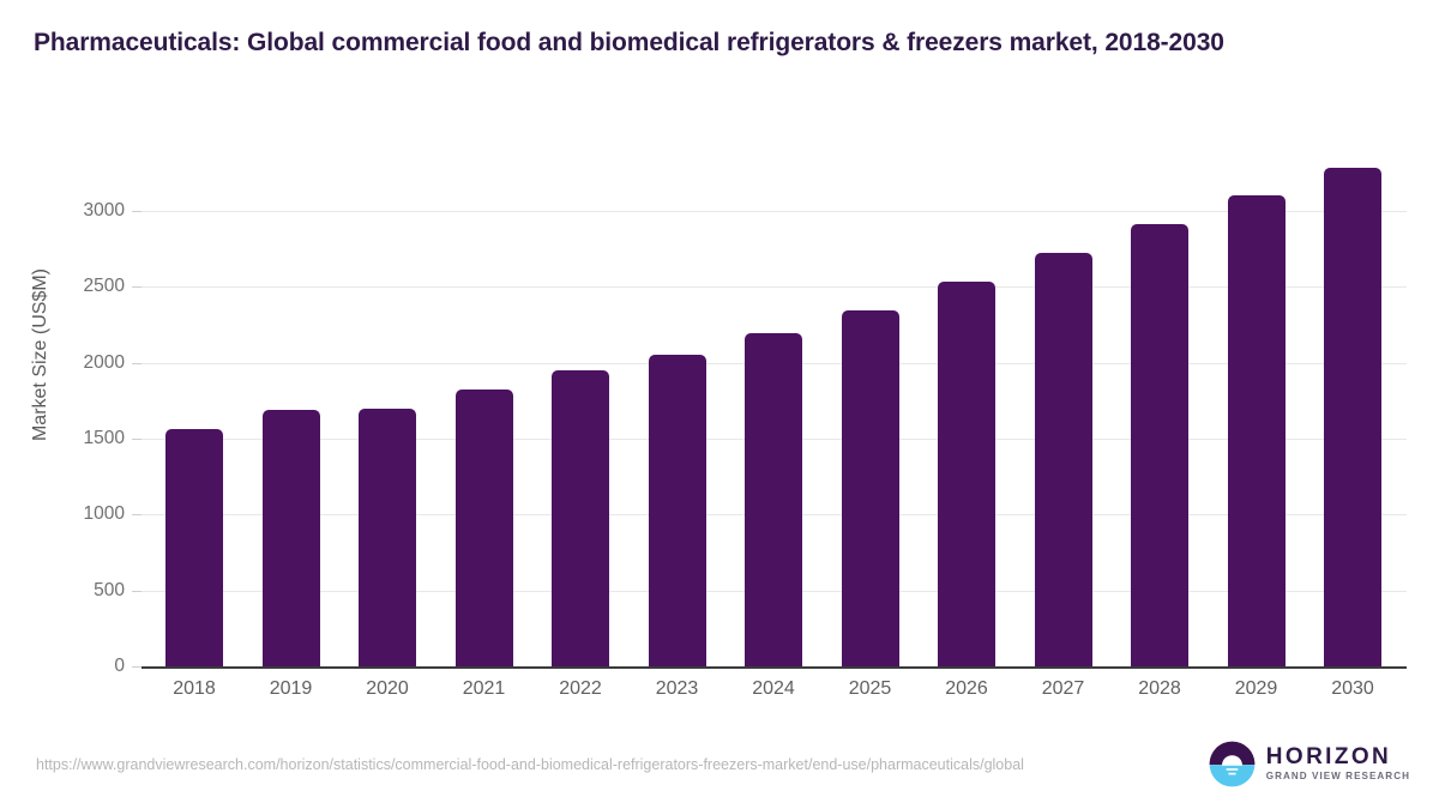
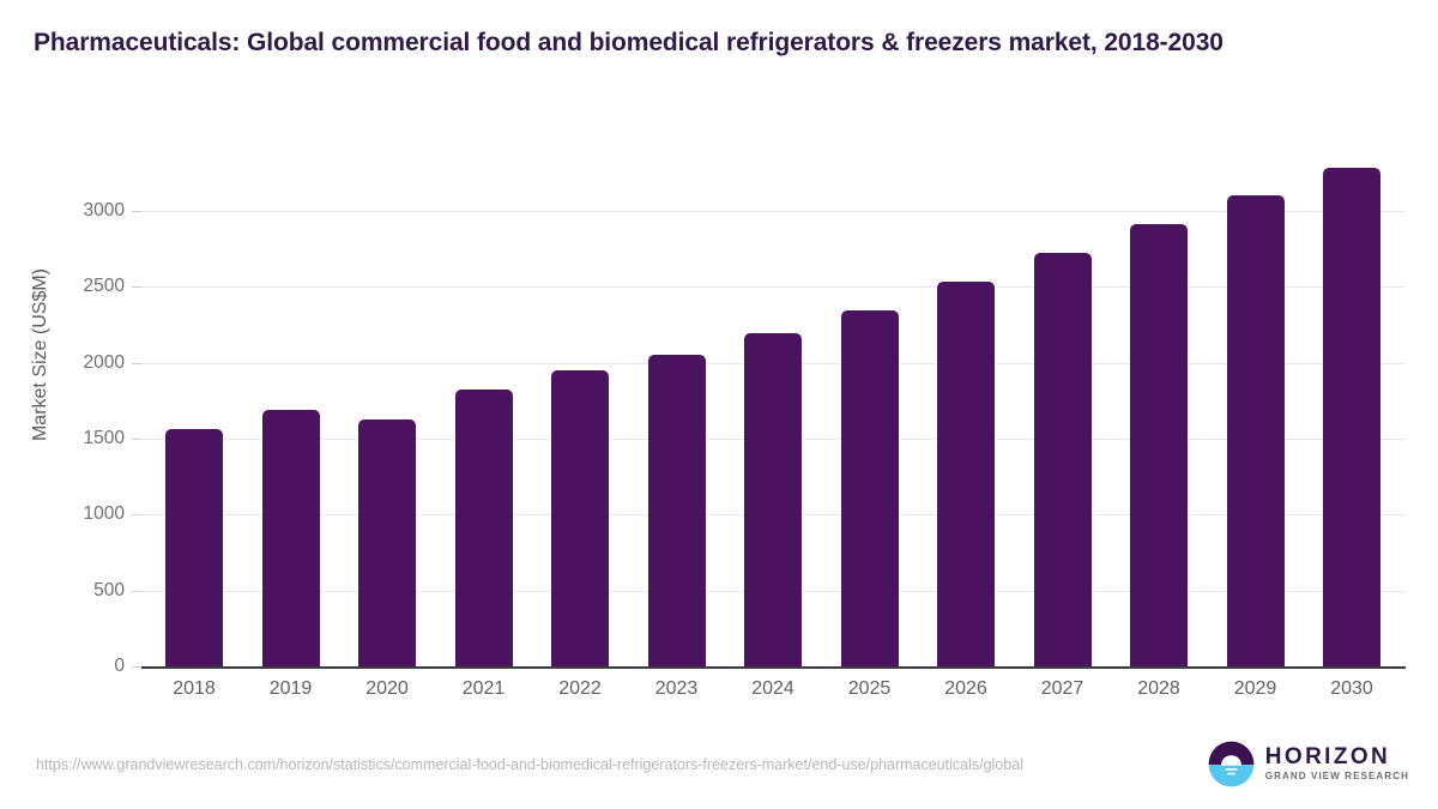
2020: 1700 -> 1620
